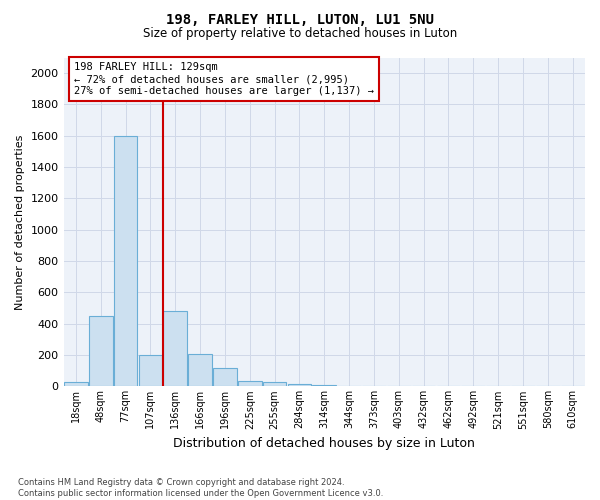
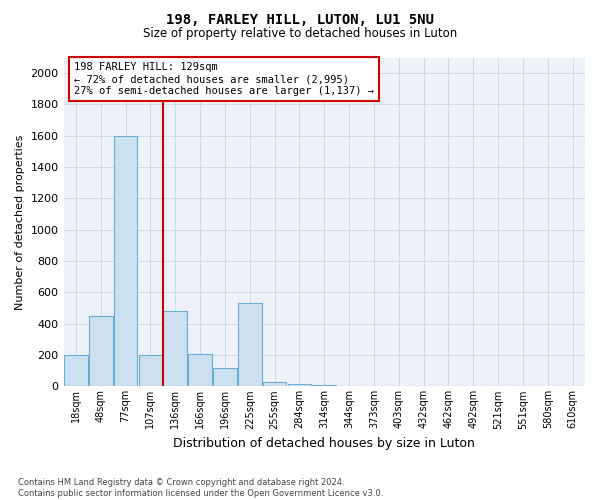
18sqm: 30 -> 200
225sqm: 40 -> 530
